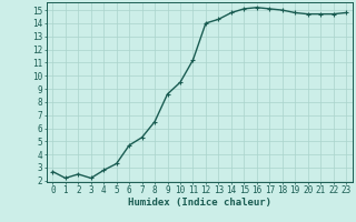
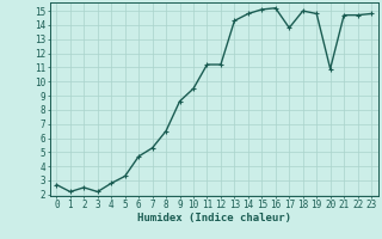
12: 14.0 -> 11.2
17: 15.1 -> 13.8
20: 14.7 -> 10.9
